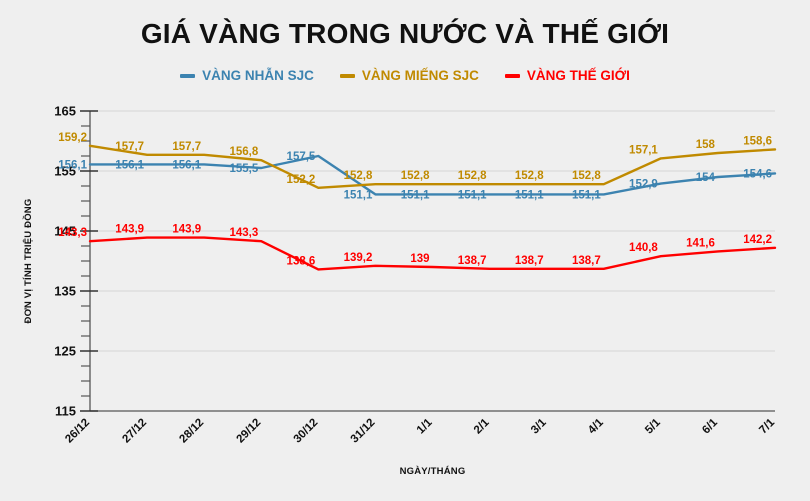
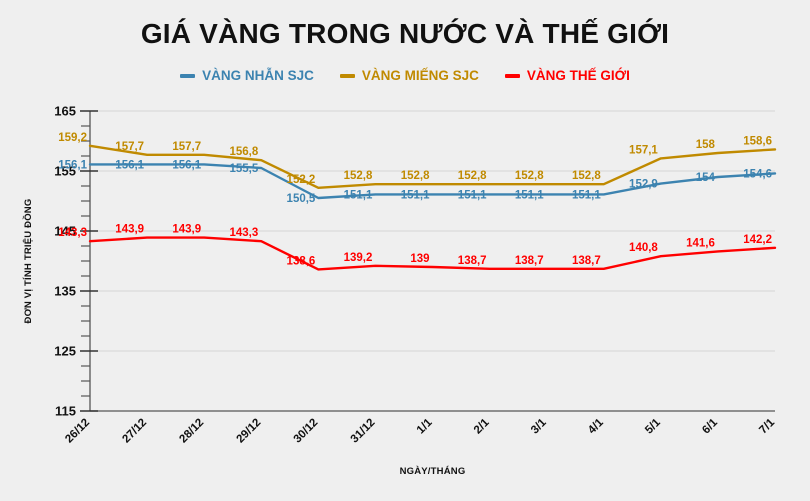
VÀNG NHẪN SJC/30/12: 157,5 -> 150,5
